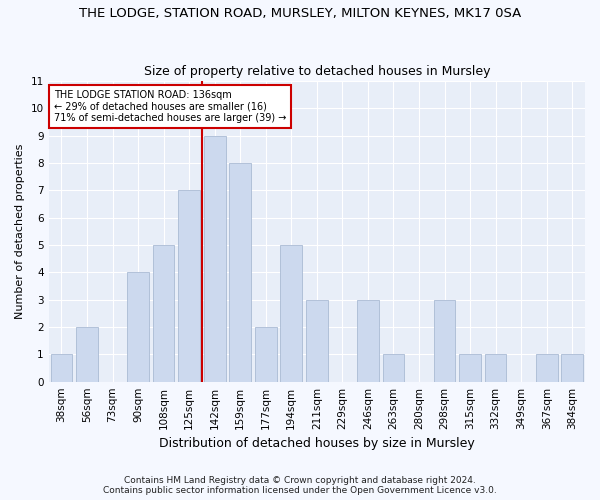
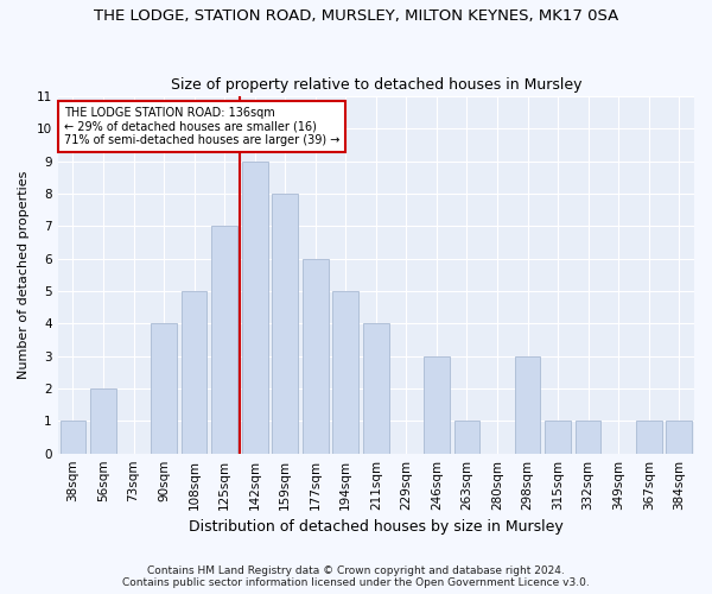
177sqm: 2 -> 6
211sqm: 3 -> 4
